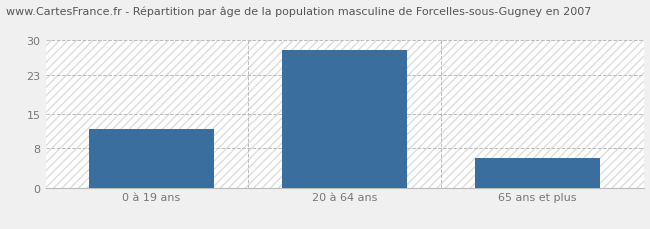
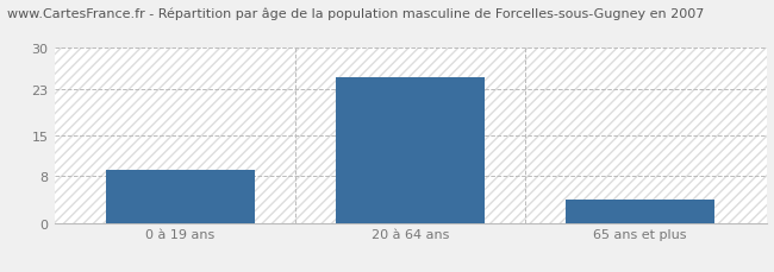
0 à 19 ans: 12 -> 9
20 à 64 ans: 28 -> 25
65 ans et plus: 6 -> 4
